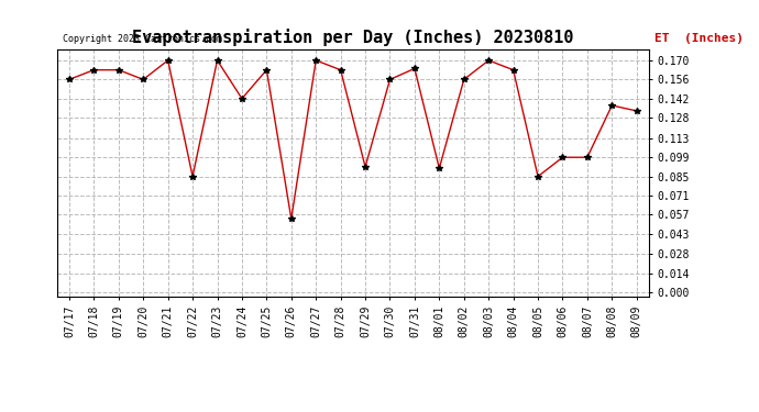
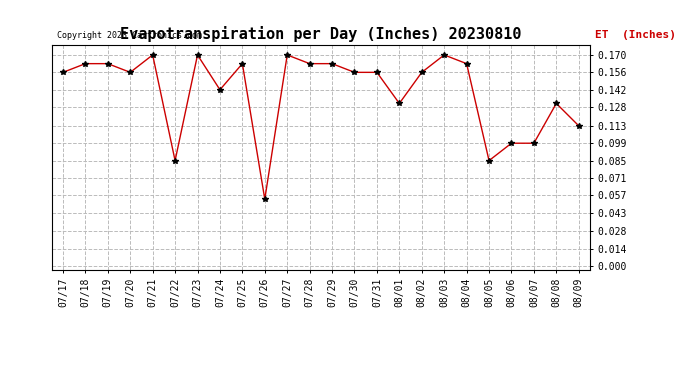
07/29: 0.092 -> 0.163
07/31: 0.164 -> 0.156
08/01: 0.091 -> 0.131
08/08: 0.137 -> 0.131
08/09: 0.133 -> 0.113
